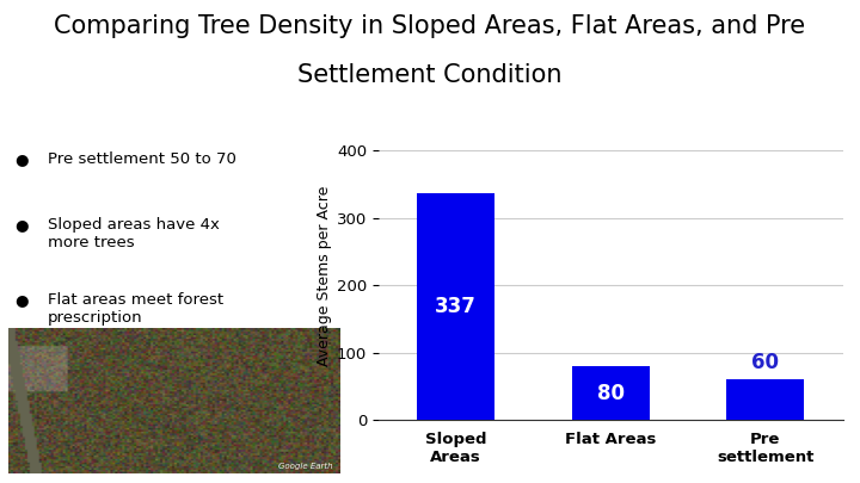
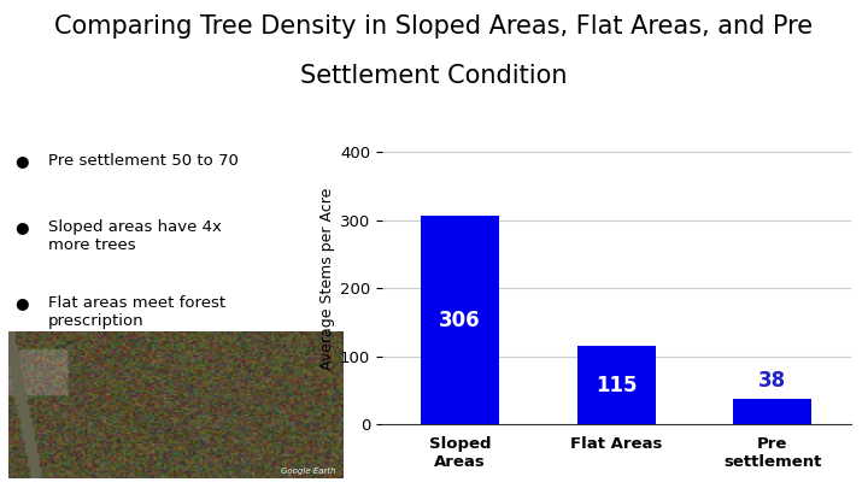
Sloped Areas: 337 -> 306
Flat Areas: 80 -> 115
Pre settlement: 60 -> 38
